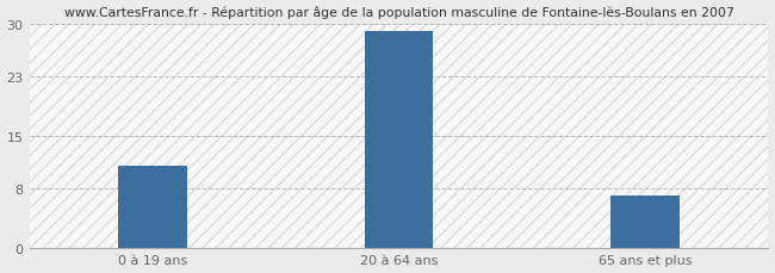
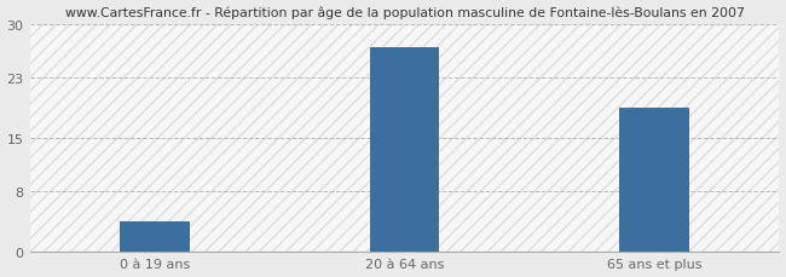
0 à 19 ans: 11 -> 4
20 à 64 ans: 29 -> 27
65 ans et plus: 7 -> 19
